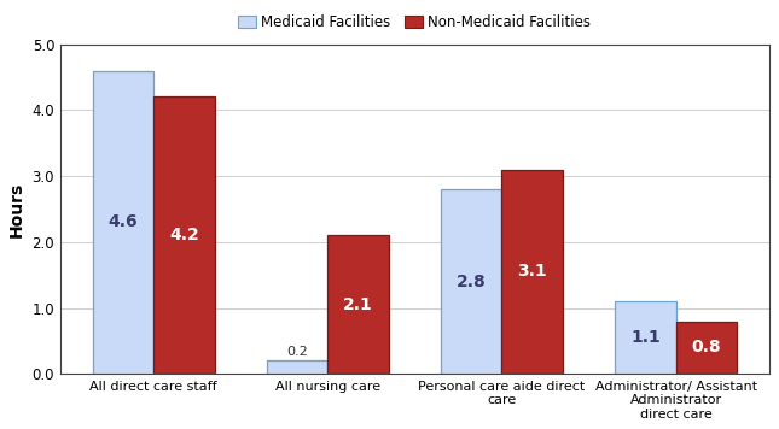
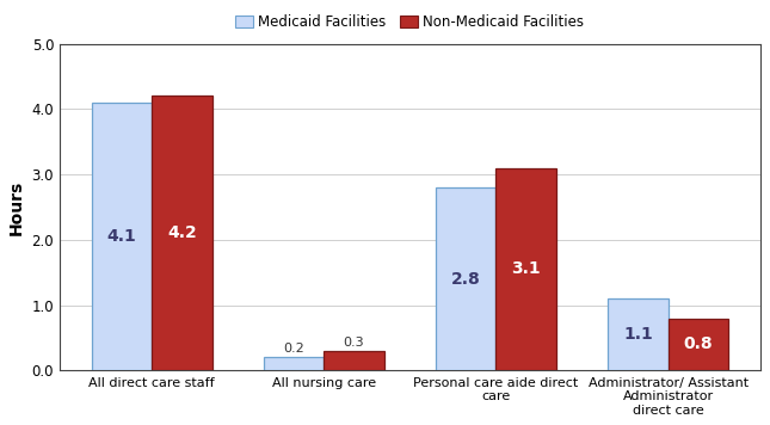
Medicaid Facilities/All direct care staff: 4.6 -> 4.1
Non-Medicaid Facilities/All nursing care: 2.1 -> 0.3
